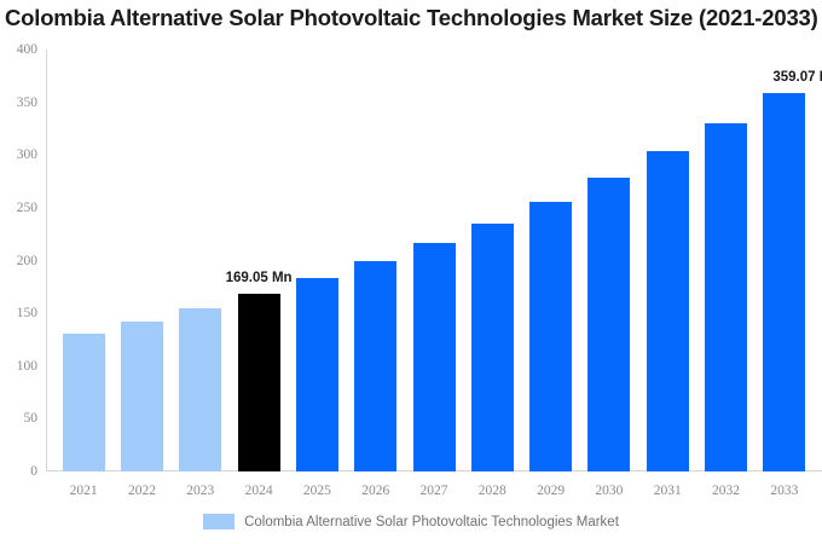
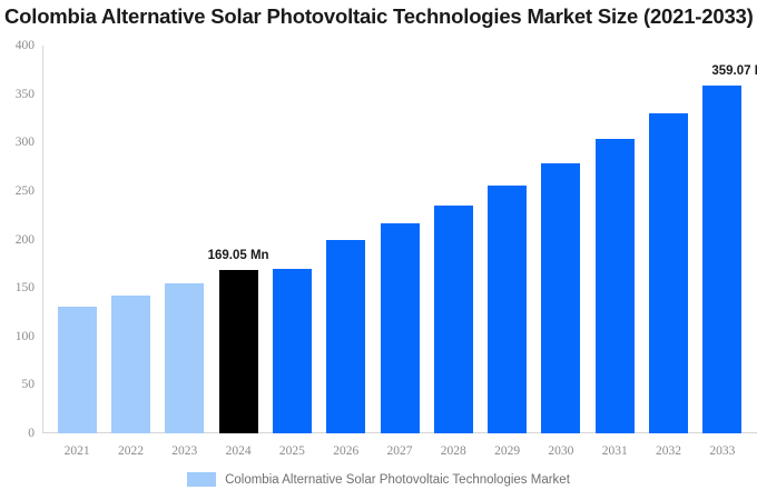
2025: 180 -> 170
